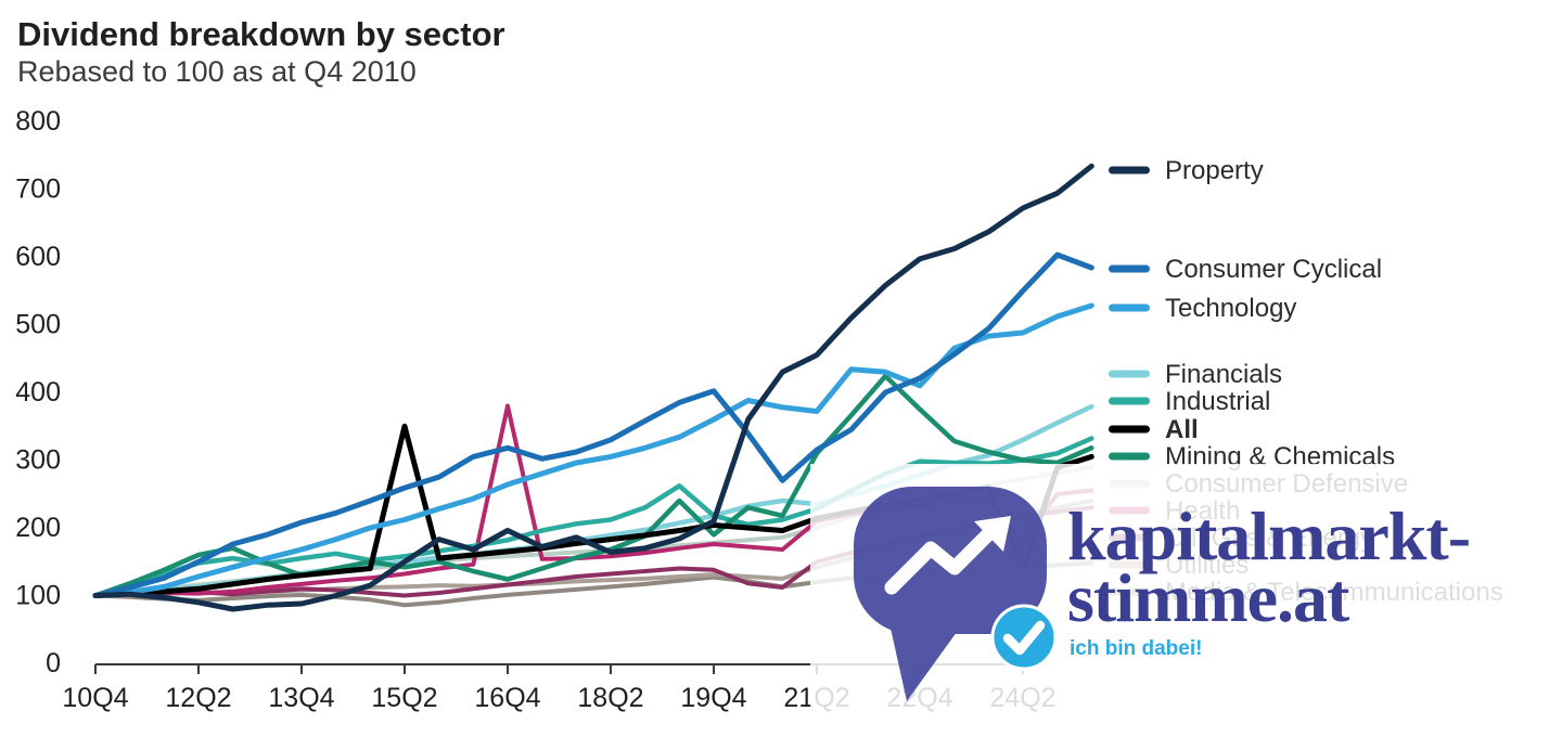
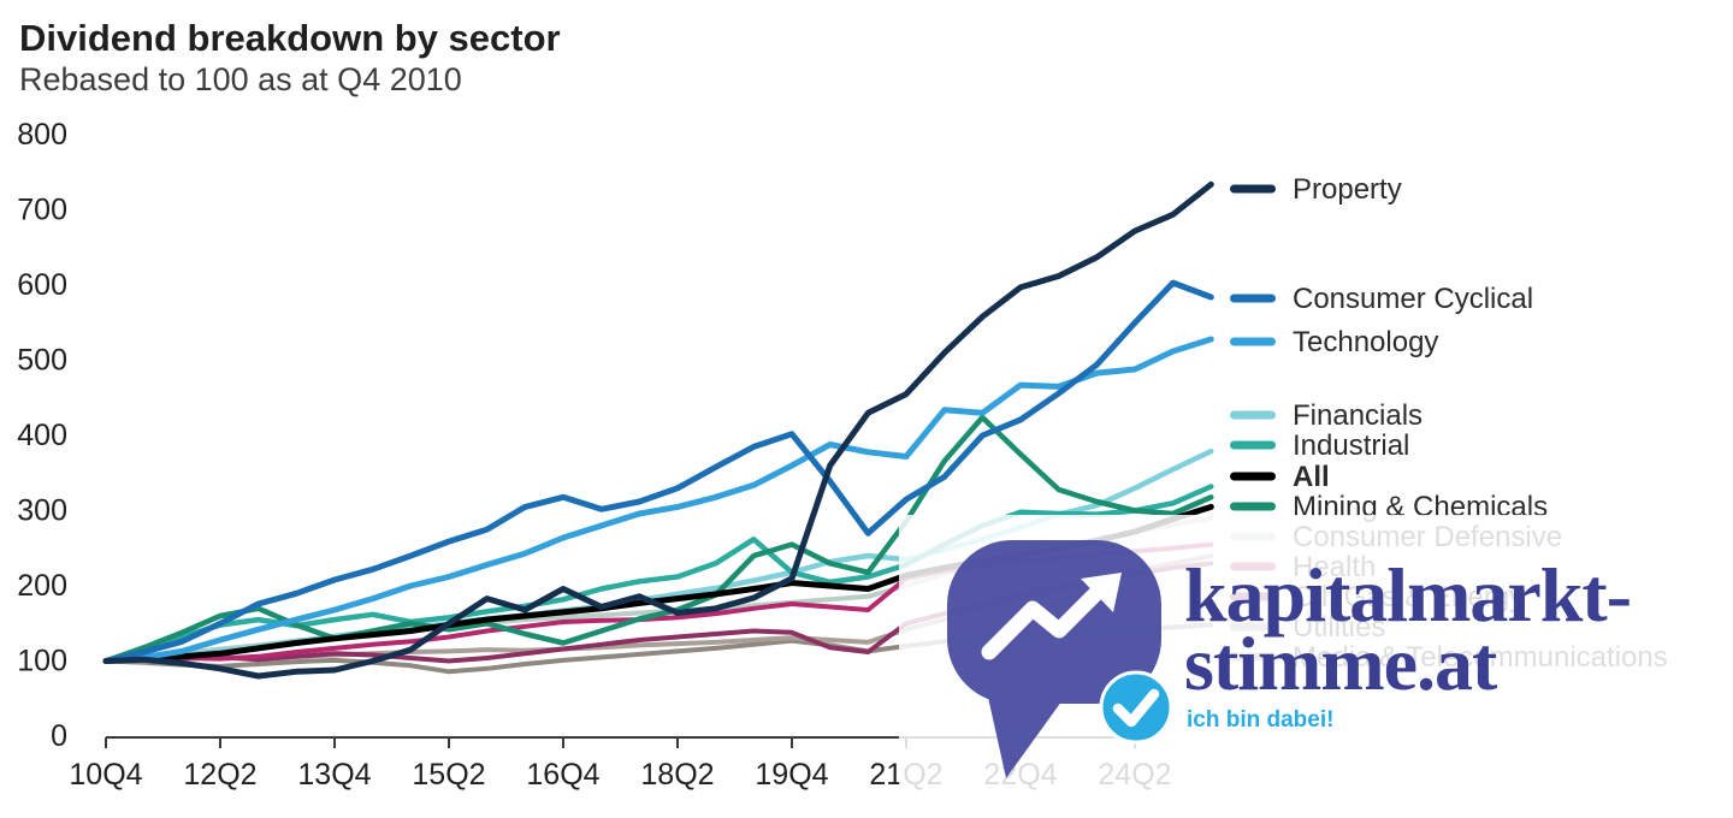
All/15Q2: 350 -> 150
Health/16Q4: 380 -> 150
Mining & Chemicals/19Q4: 190 -> 260
Mining & Chemicals/21Q2: 310 -> 290
Technology/22Q4: 410 -> 470
All/24Q2: 140 -> 270
Health/24Q2: 180 -> 250
